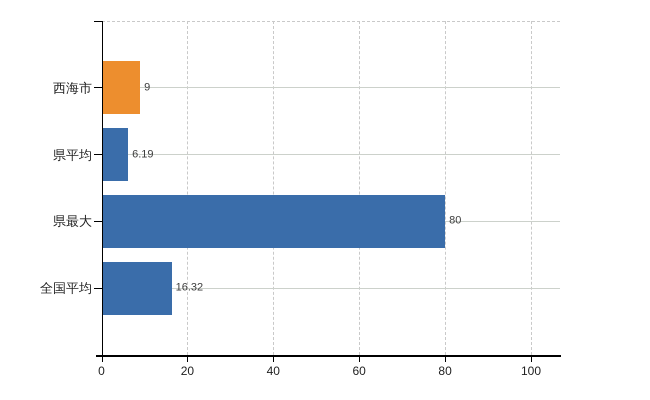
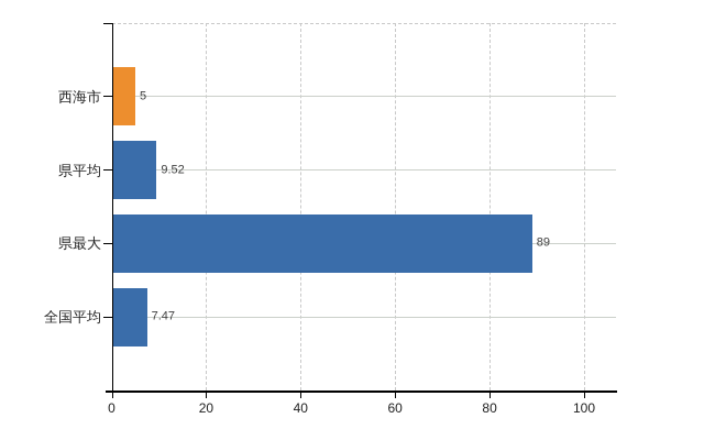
西海市: 9 -> 5
県平均: 6.19 -> 9.52
県最大: 80 -> 89
全国平均: 16.32 -> 7.47
